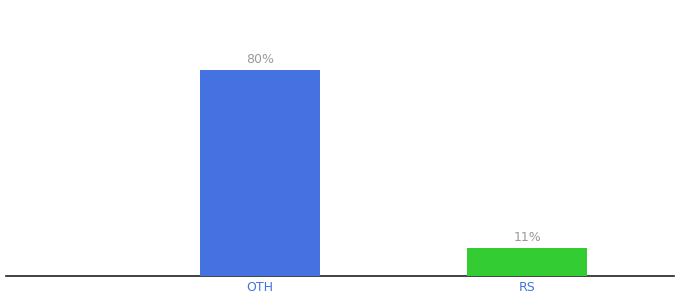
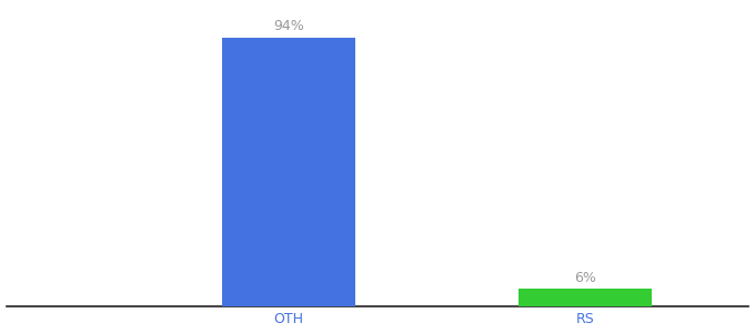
OTH: 80% -> 94%
RS: 11% -> 6%
